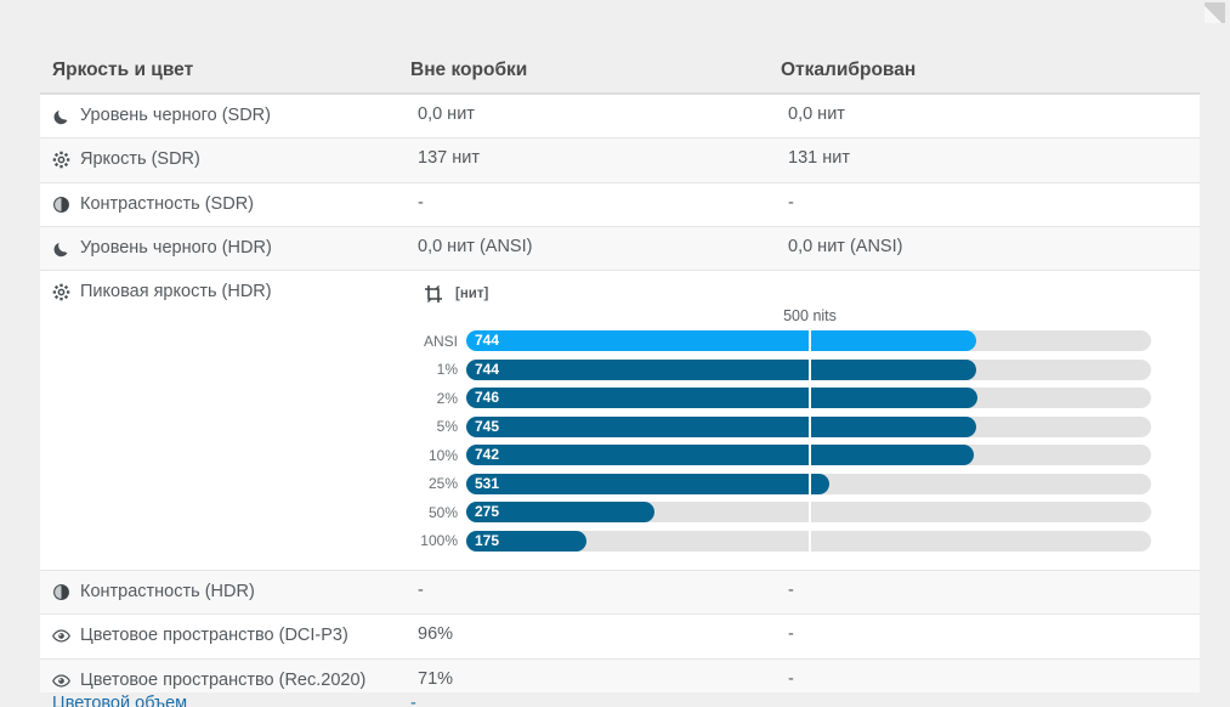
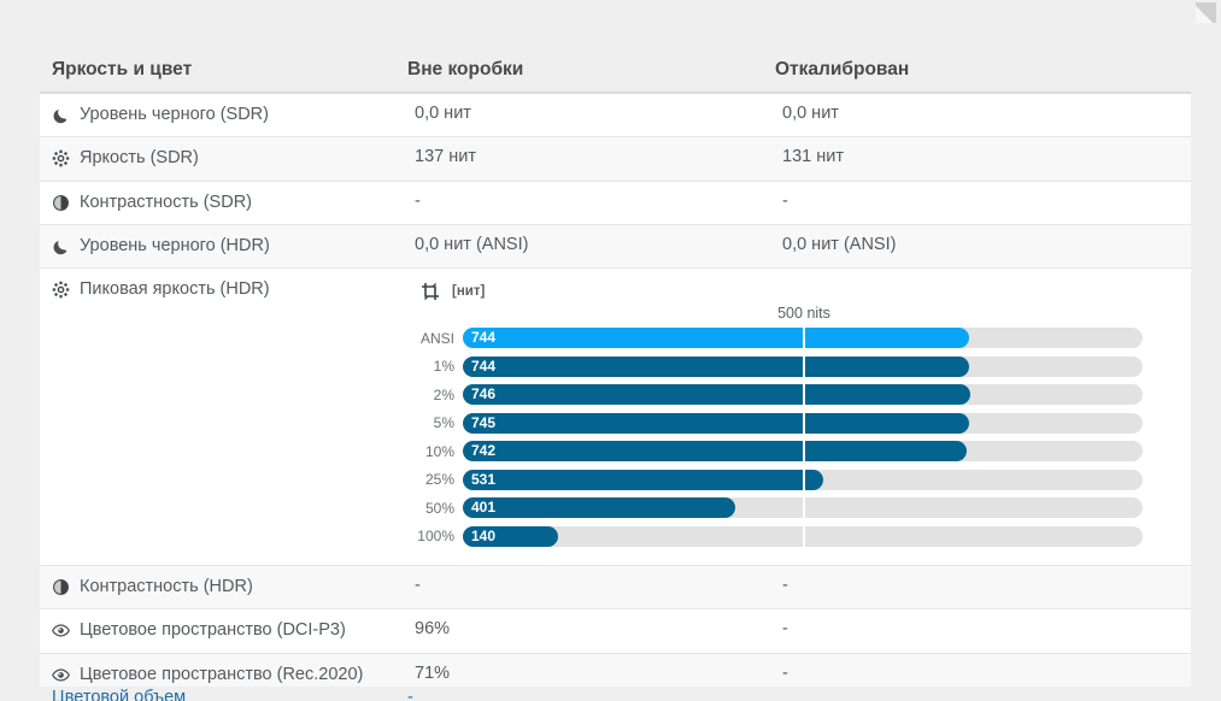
50%: 275 -> 401
100%: 175 -> 140
